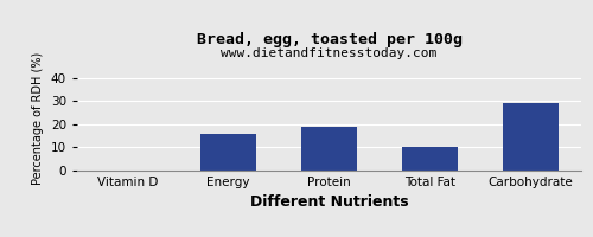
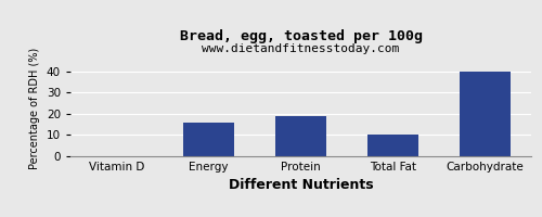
Carbohydrate: 29 -> 40
